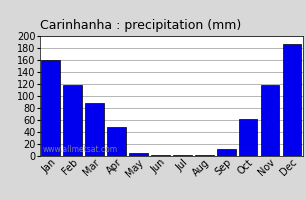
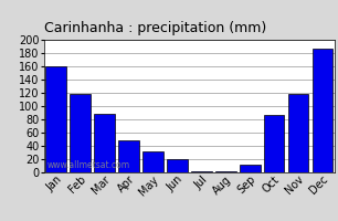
May: 5 -> 32
Jun: 2 -> 20
Oct: 62 -> 86
